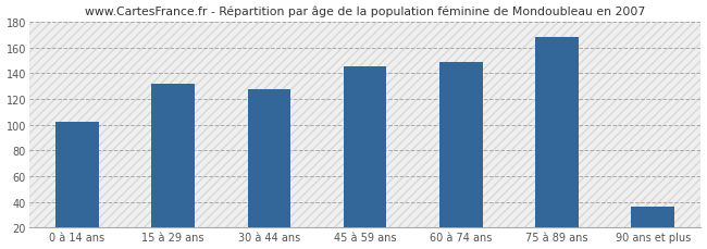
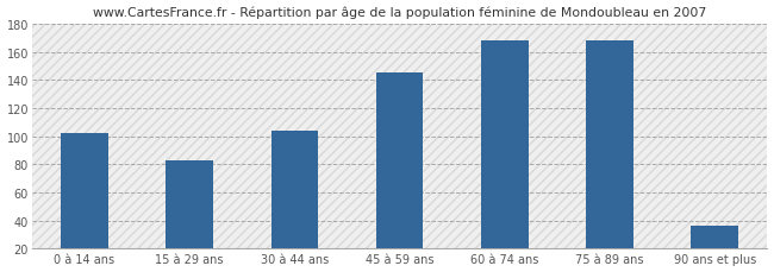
15 à 29 ans: 132 -> 83
30 à 44 ans: 128 -> 104
60 à 74 ans: 149 -> 168
